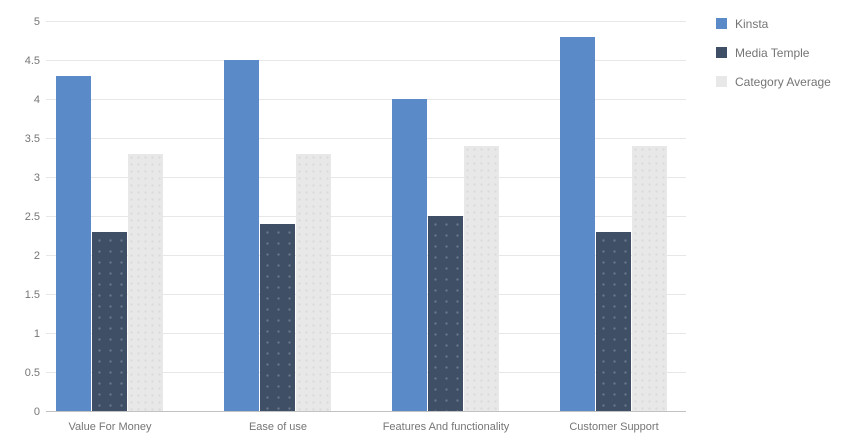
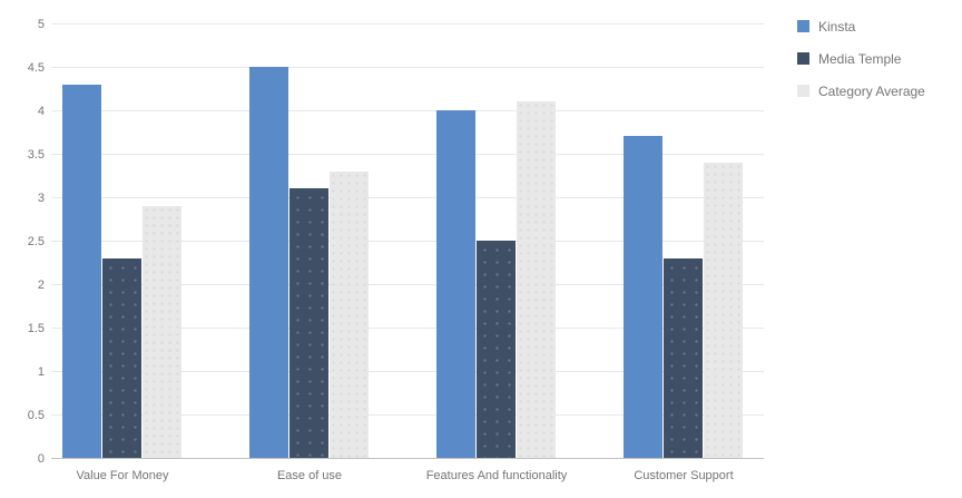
Category Average/Value For Money: 3.3 -> 2.9
Media Temple/Ease of use: 2.4 -> 3.1
Category Average/Features And functionality: 3.4 -> 4.1
Kinsta/Customer Support: 4.8 -> 3.7
